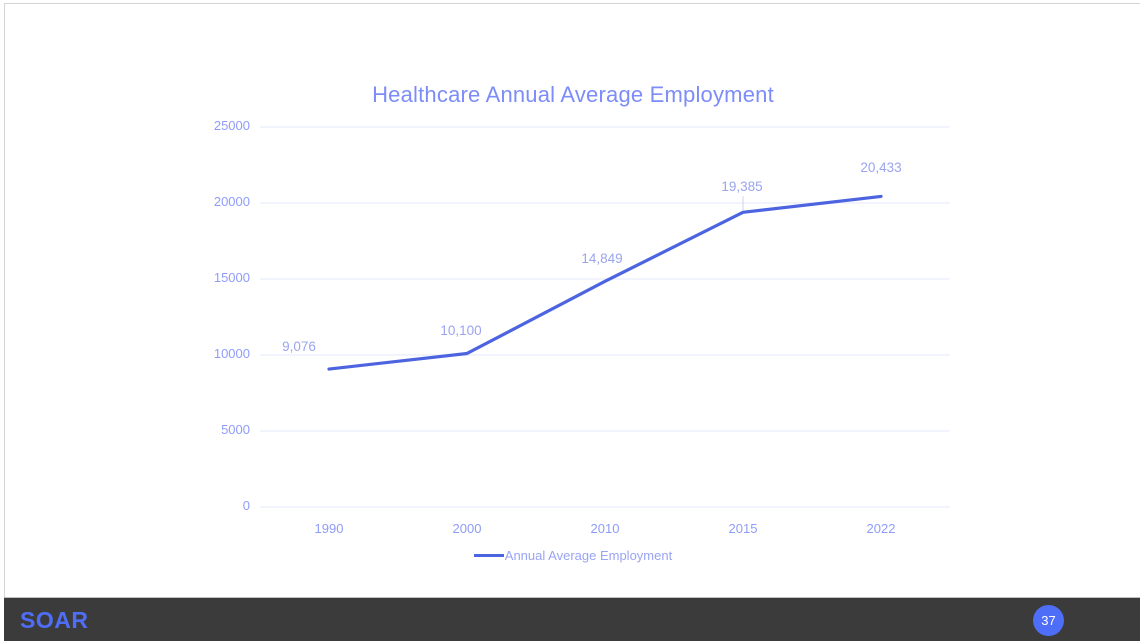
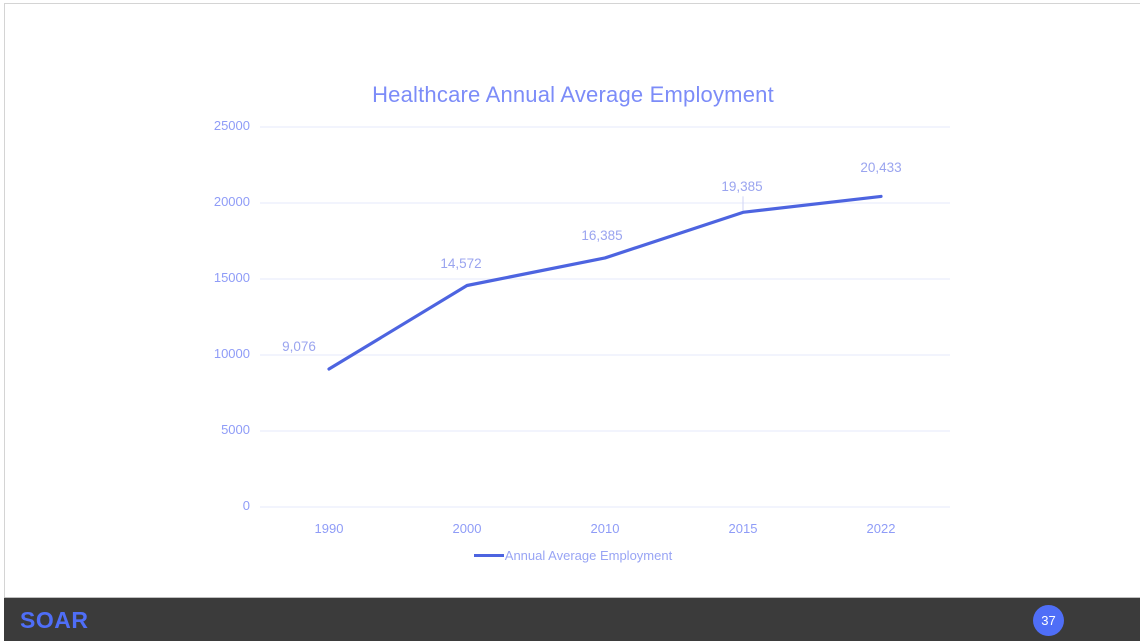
2000: 10,100 -> 14,572
2010: 14,849 -> 16,385
